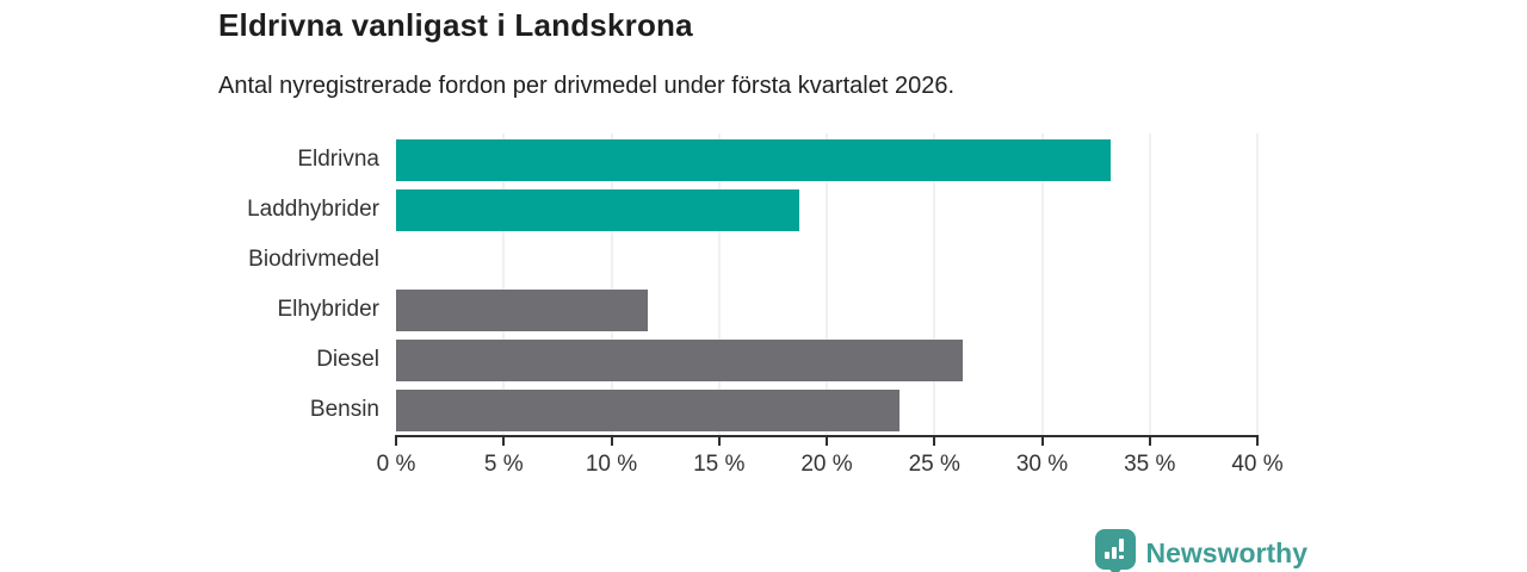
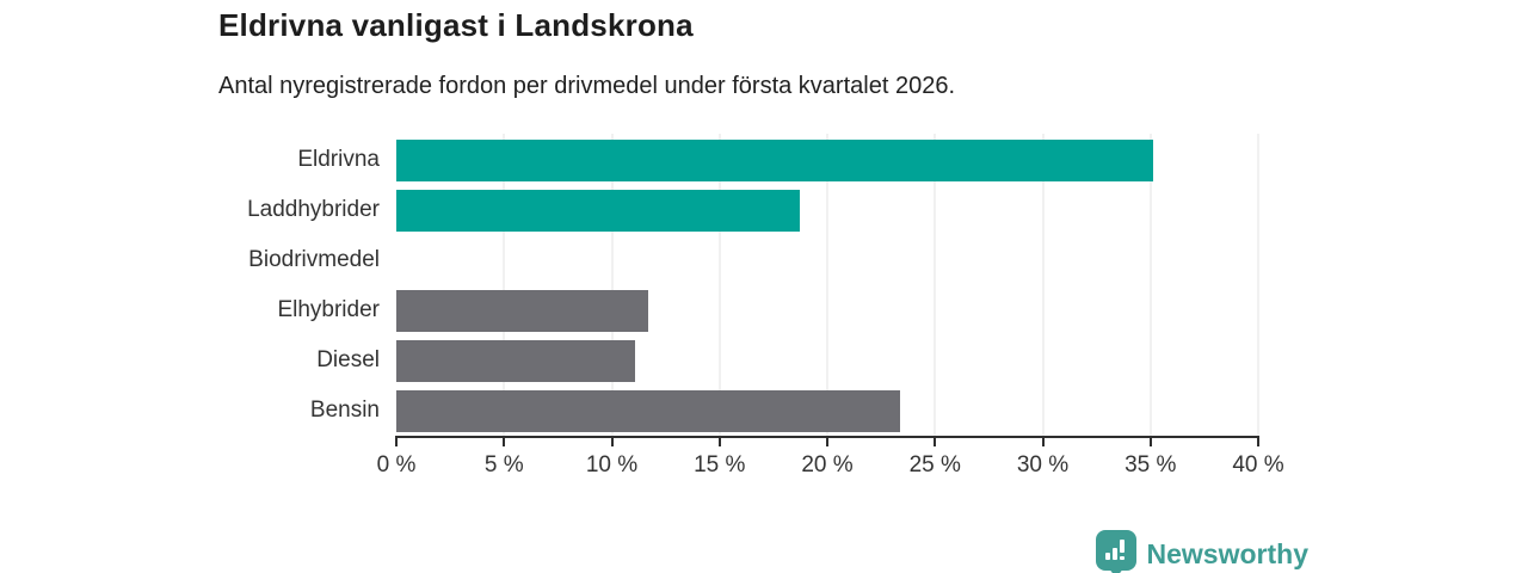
Eldrivna: 33.2% -> 35.1%
Diesel: 26.3% -> 11.1%
